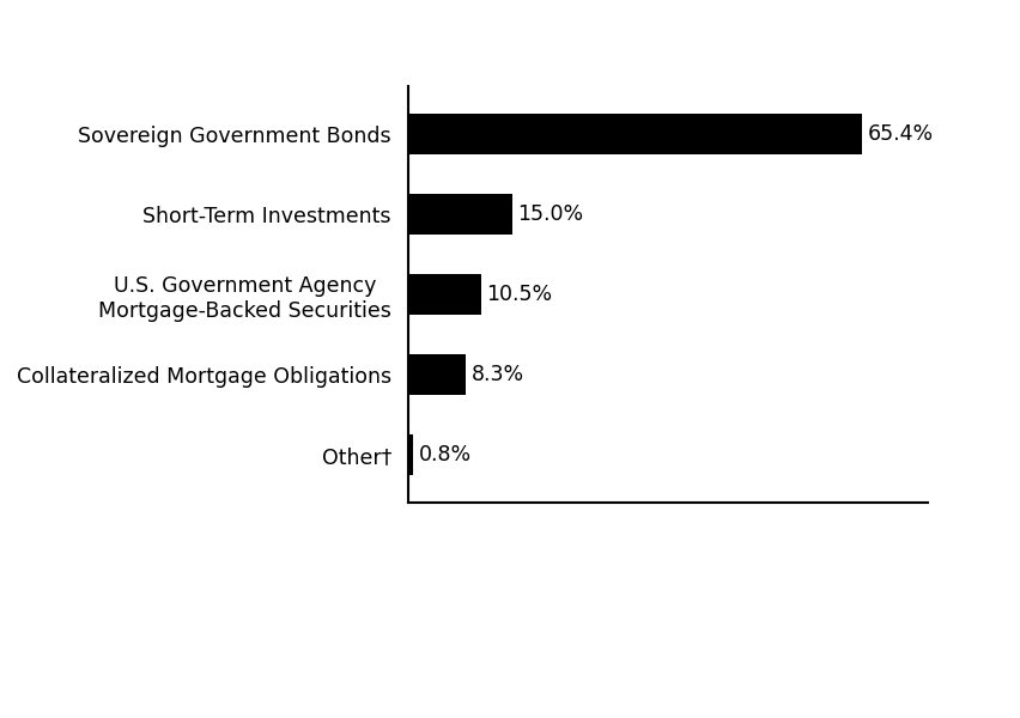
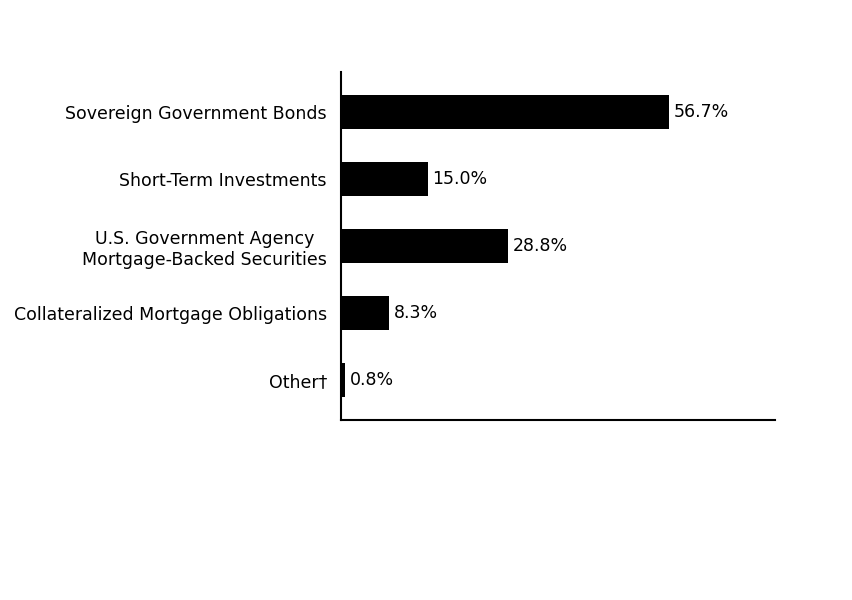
Sovereign Government Bonds: 65.4% -> 56.7%
U.S. Government Agency Mortgage-Backed Securities: 10.5% -> 28.8%
